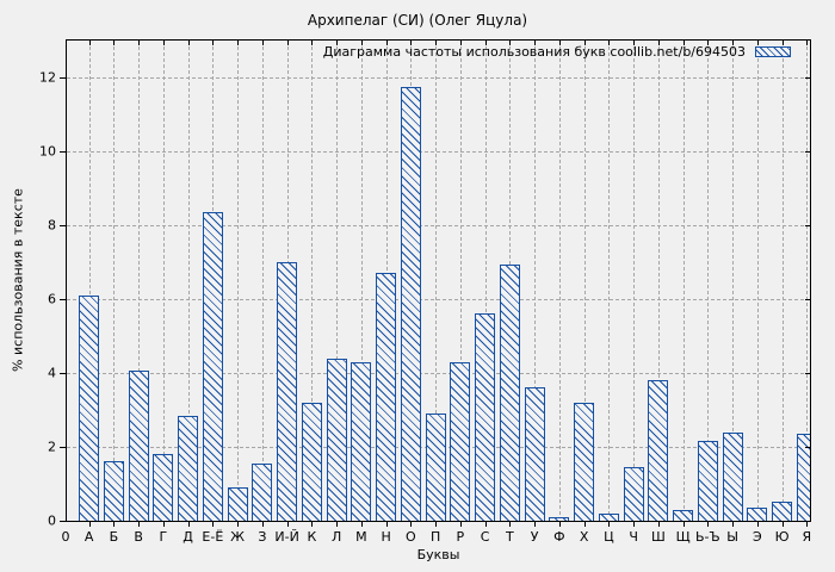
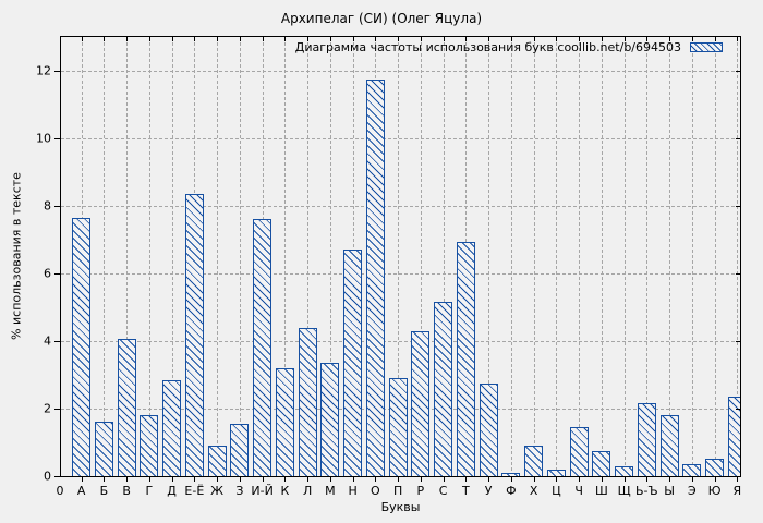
А: 6.1 -> 7.7
И-Й: 7.0 -> 7.6
М: 4.3 -> 3.4
С: 5.6 -> 5.2
У: 3.6 -> 2.8
Х: 3.2 -> 0.9
Ш: 3.8 -> 0.8
Ы: 2.4 -> 1.8
